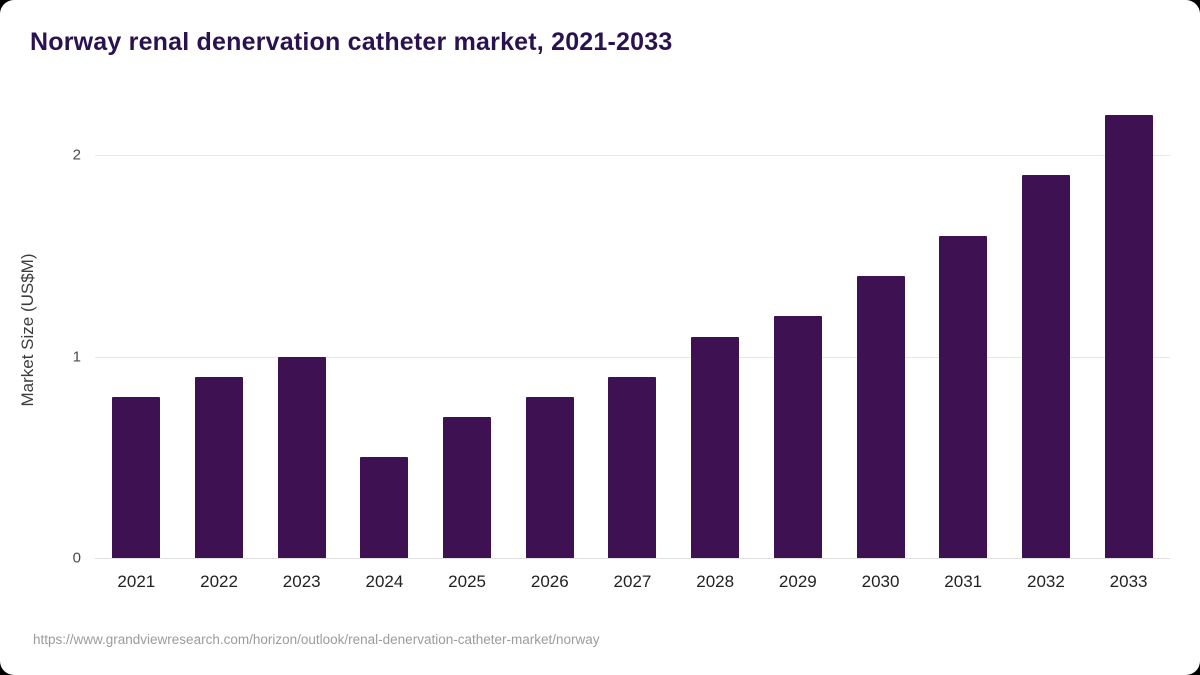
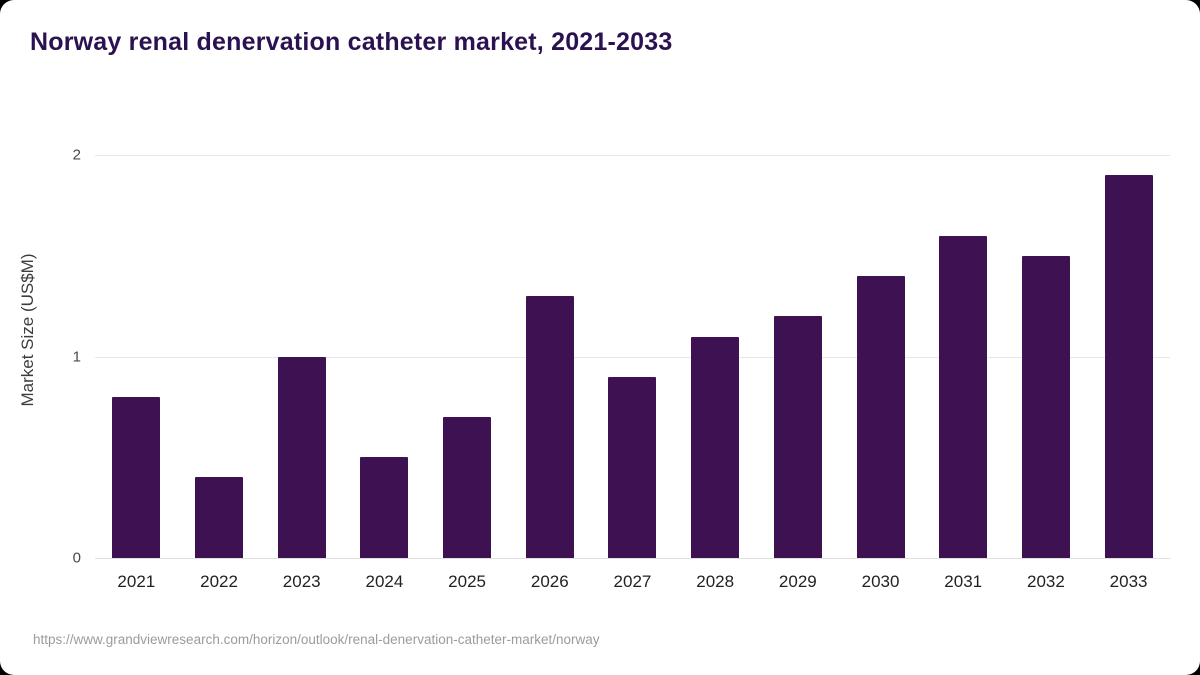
2022: 0.9 -> 0.4
2026: 0.8 -> 1.3
2032: 1.9 -> 1.5
2033: 2.2 -> 1.9
